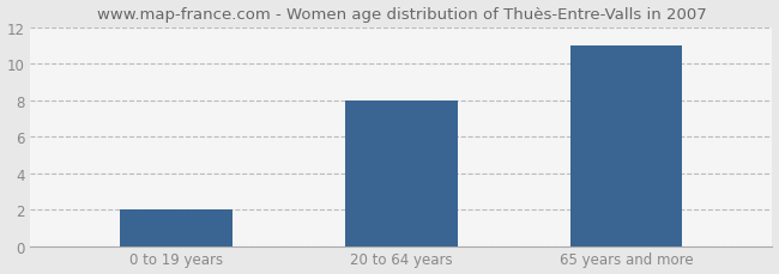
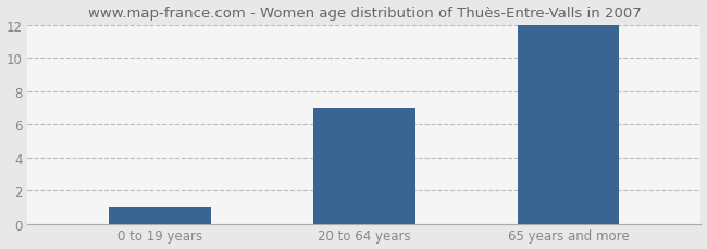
0 to 19 years: 2 -> 1
20 to 64 years: 8 -> 7
65 years and more: 11 -> 12
